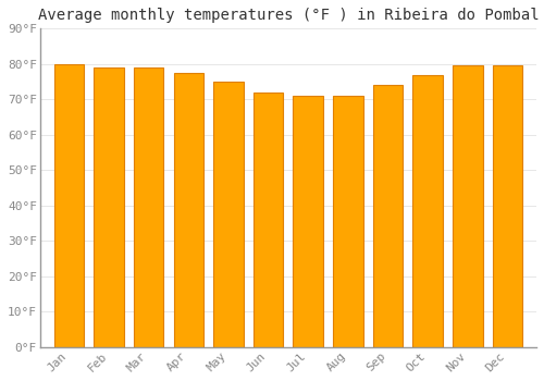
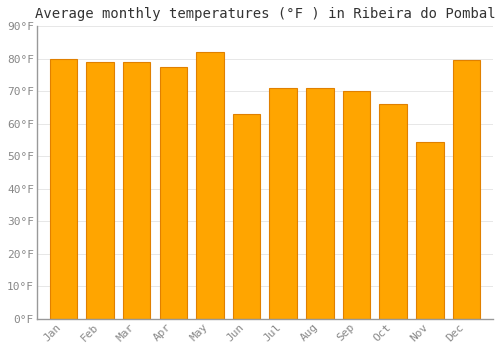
May: 75.0°F -> 82.0°F
Jun: 72.0°F -> 63.0°F
Sep: 74.0°F -> 70.0°F
Oct: 77.0°F -> 66.0°F
Nov: 79.5°F -> 54.5°F
